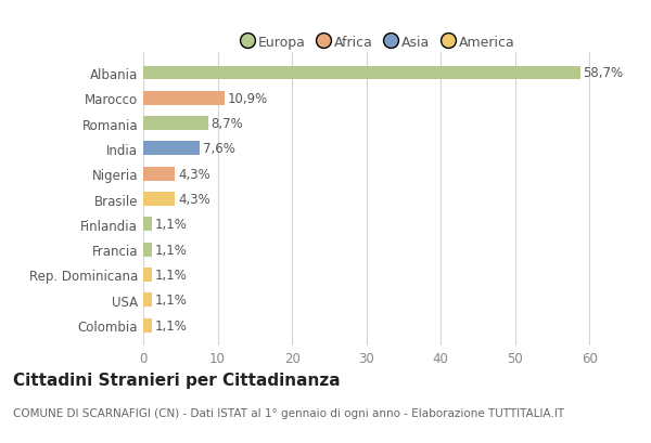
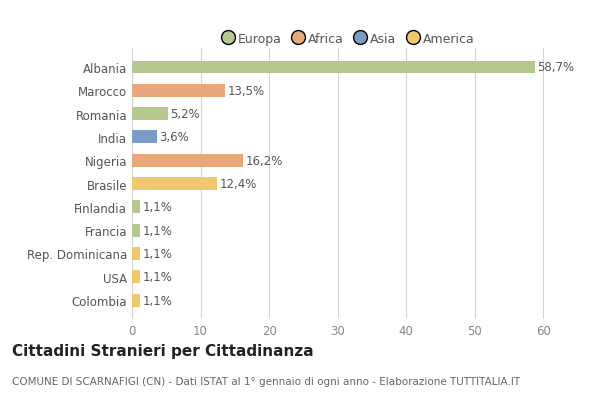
Marocco: 10,9% -> 13,5%
Romania: 8,7% -> 5,2%
India: 7,6% -> 3,6%
Nigeria: 4,3% -> 16,2%
Brasile: 4,3% -> 12,4%
